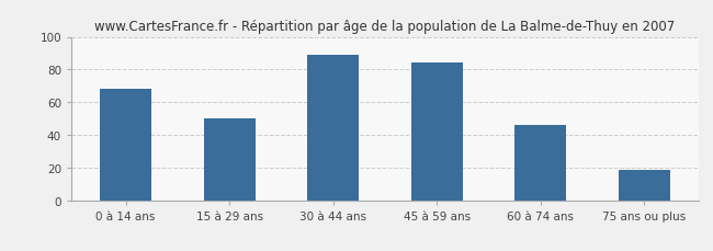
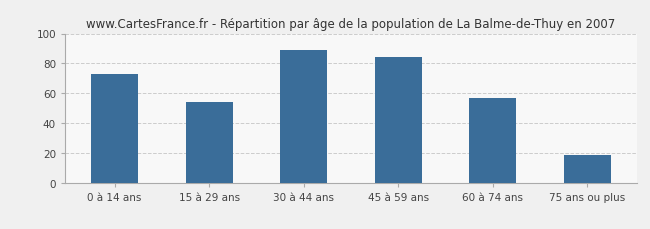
0 à 14 ans: 68 -> 73
15 à 29 ans: 50 -> 54
60 à 74 ans: 46 -> 57
